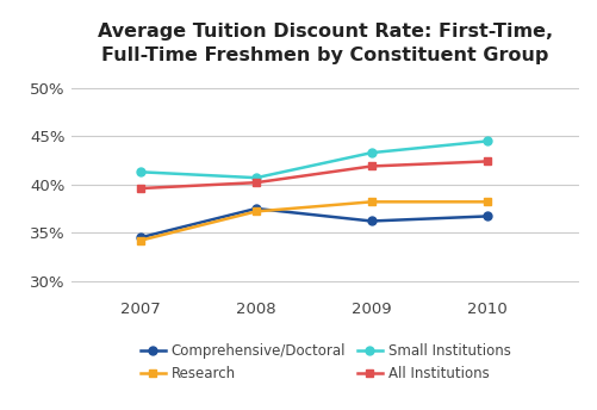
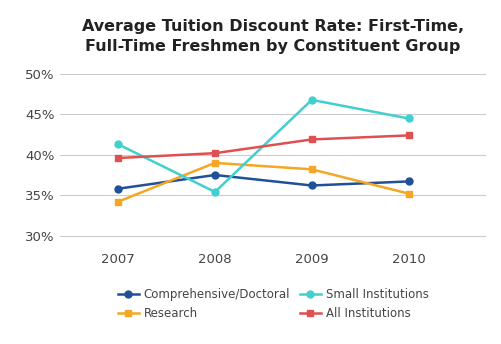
Comprehensive/Doctoral/2007: 34.5% -> 35.8%
Research/2008: 37.2% -> 39.0%
Small Institutions/2008: 40.7% -> 35.4%
Small Institutions/2009: 43.3% -> 46.8%
Research/2010: 38.2% -> 35.2%
